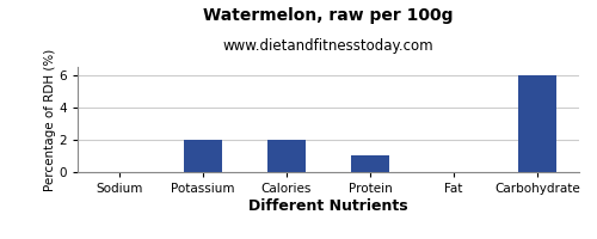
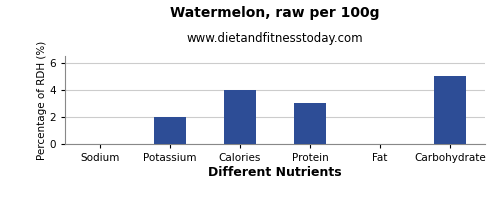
Calories: 2 -> 4
Protein: 1 -> 3
Carbohydrate: 6 -> 5
